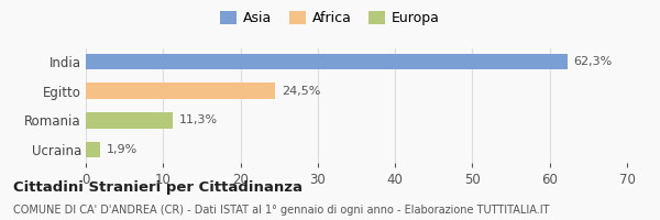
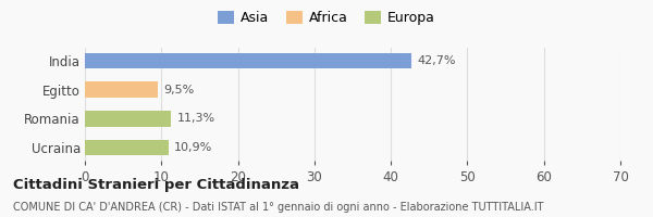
India: 62,3% -> 42,7%
Egitto: 24,5% -> 9,5%
Ucraina: 1,9% -> 10,9%
